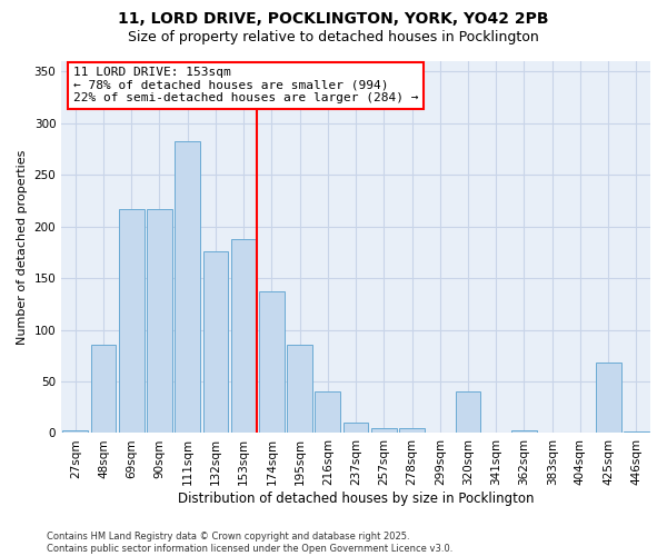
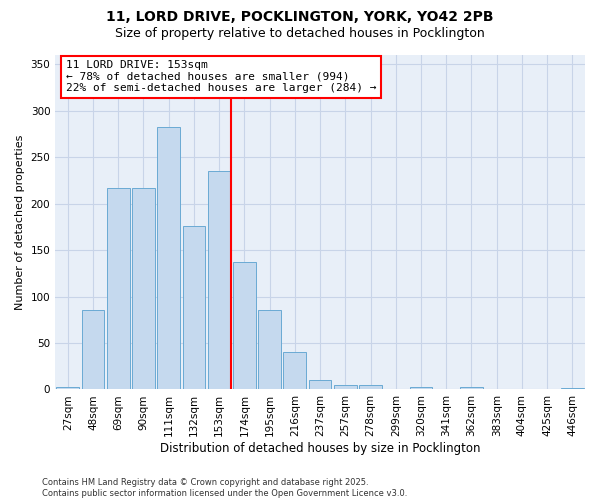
153sqm: 188 -> 235
320sqm: 40 -> 3
425sqm: 68 -> 1
